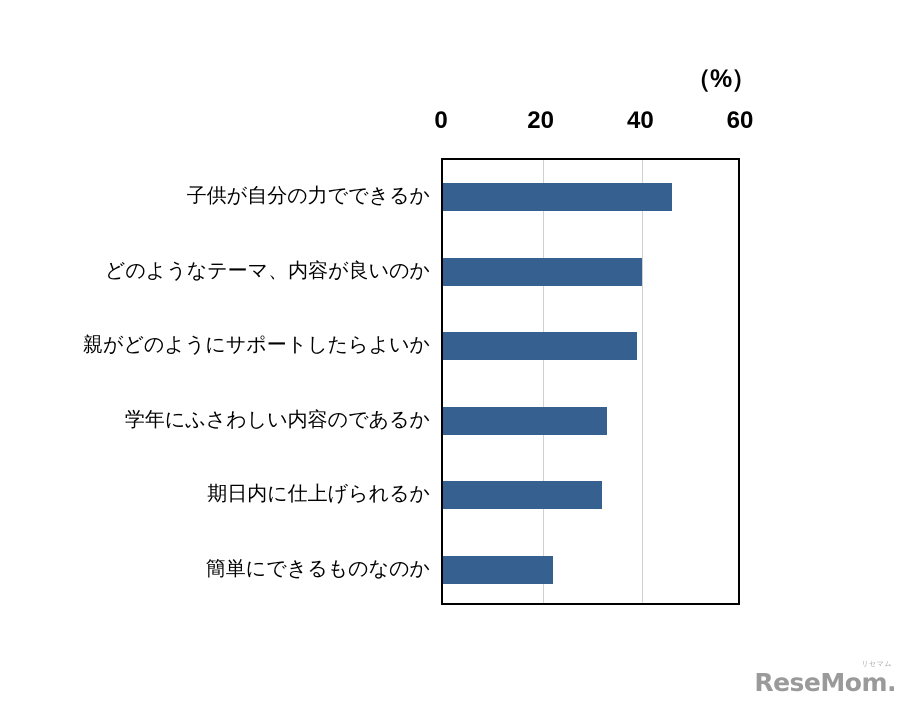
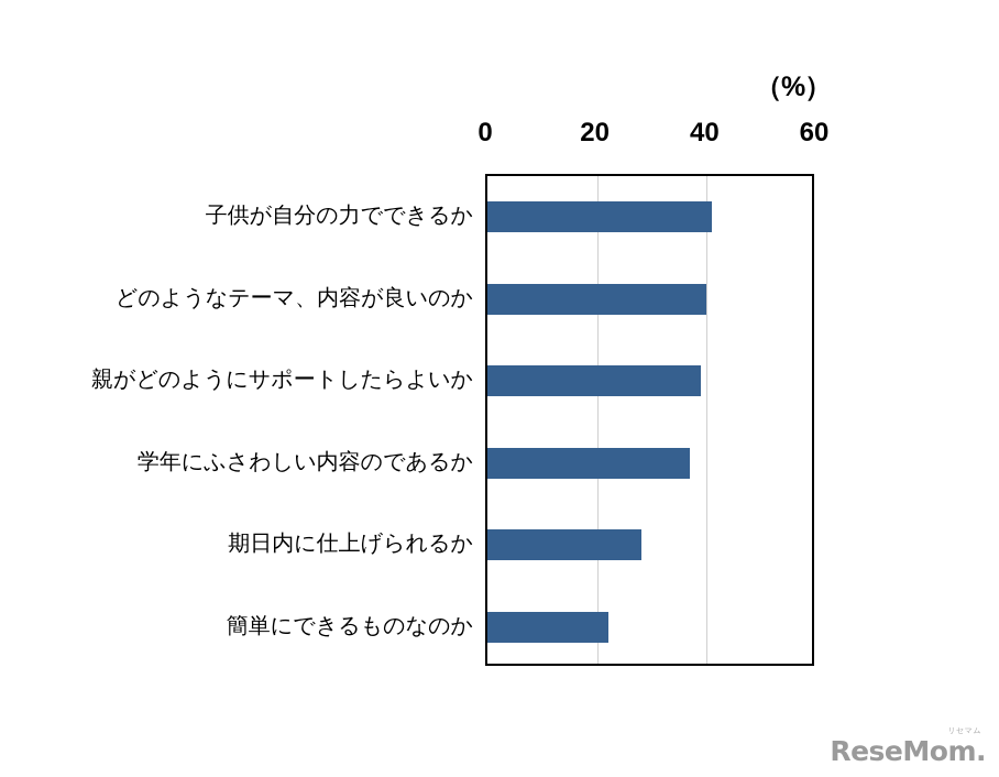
子供が自分の力でできるか: 46 -> 41
学年にふさわしい内容のであるか: 33 -> 37
期日内に仕上げられるか: 32 -> 28
